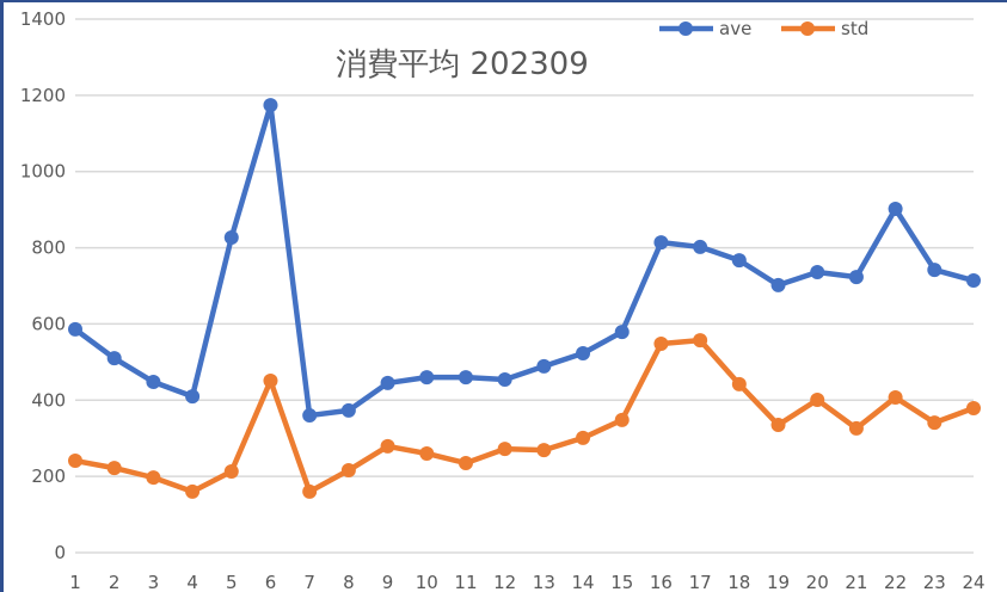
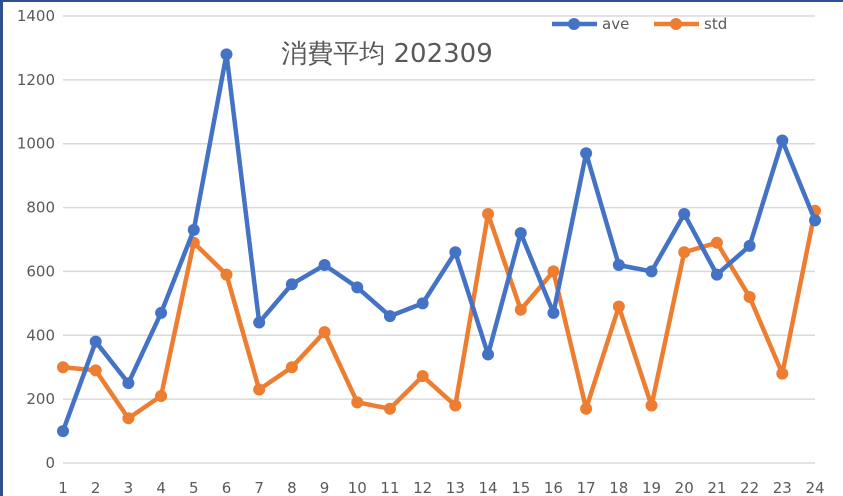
ave/1: 590 -> 100
std/1: 240 -> 300
ave/2: 510 -> 380
std/2: 220 -> 290
ave/3: 450 -> 250
std/3: 200 -> 140
ave/4: 410 -> 470
std/4: 160 -> 210
ave/5: 830 -> 730
std/5: 210 -> 690
ave/6: 1170 -> 1280
std/6: 450 -> 590
ave/7: 360 -> 440
std/7: 160 -> 230
ave/8: 370 -> 560
std/8: 220 -> 300
ave/9: 440 -> 620
std/9: 280 -> 410
ave/10: 460 -> 550
std/10: 260 -> 190
std/11: 240 -> 170
ave/12: 450 -> 500
ave/13: 490 -> 660
std/13: 270 -> 180
ave/14: 520 -> 340
std/14: 300 -> 780
ave/15: 580 -> 720
std/15: 350 -> 480
ave/16: 810 -> 470
std/16: 550 -> 600
ave/17: 800 -> 970
std/17: 560 -> 170
ave/18: 770 -> 620
std/18: 440 -> 490
ave/19: 700 -> 600
std/19: 340 -> 180
ave/20: 740 -> 780
std/20: 400 -> 660
ave/21: 720 -> 590
std/21: 330 -> 690
ave/22: 900 -> 680
std/22: 410 -> 520
ave/23: 740 -> 1010
std/23: 340 -> 280
ave/24: 710 -> 760
std/24: 380 -> 790
